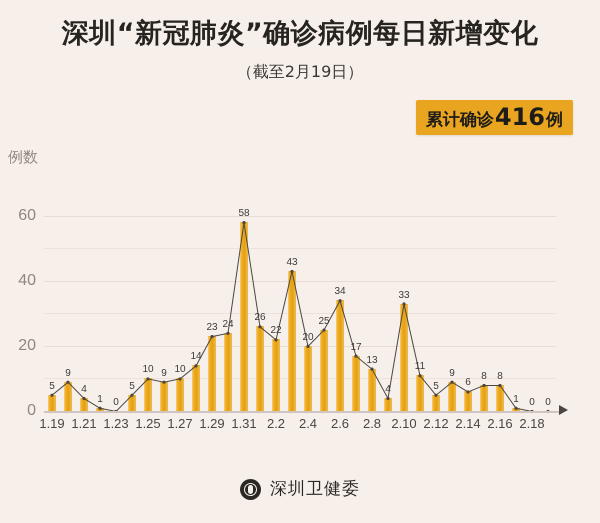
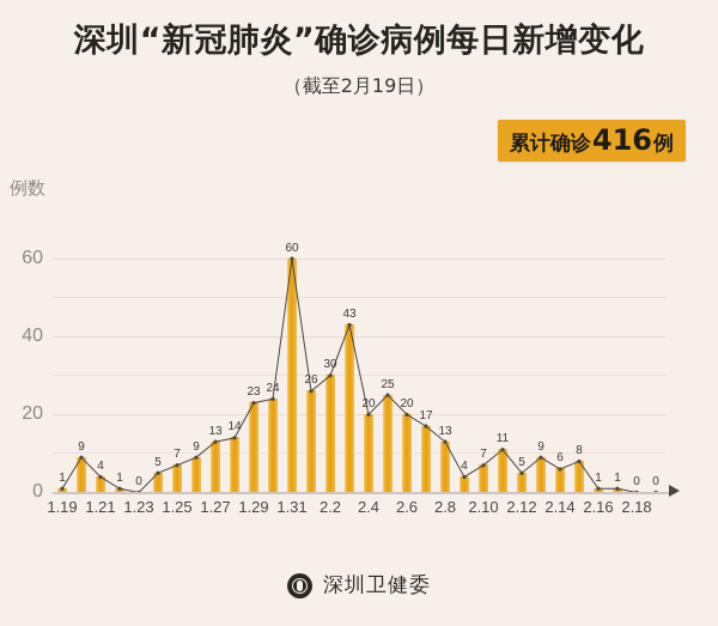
1.19: 5 -> 1
1.25: 10 -> 7
1.27: 10 -> 13
1.31: 58 -> 60
2.2: 22 -> 30
2.6: 34 -> 20
2.10: 33 -> 7
2.16: 8 -> 1
